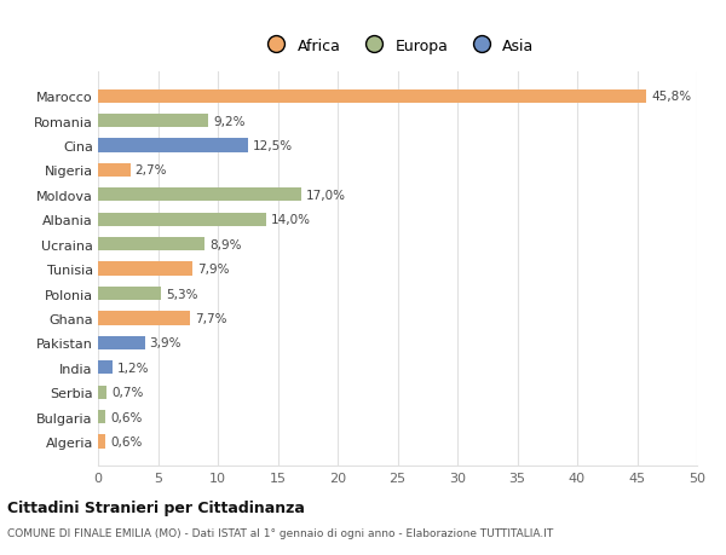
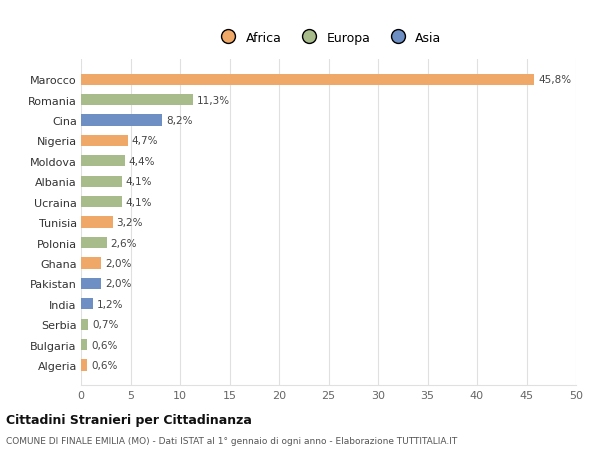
Romania: 9,2% -> 11,3%
Cina: 12,5% -> 8,2%
Nigeria: 2,7% -> 4,7%
Moldova: 17,0% -> 4,4%
Albania: 14,0% -> 4,1%
Ucraina: 8,9% -> 4,1%
Tunisia: 7,9% -> 3,2%
Polonia: 5,3% -> 2,6%
Ghana: 7,7% -> 2,0%
Pakistan: 3,9% -> 2,0%
